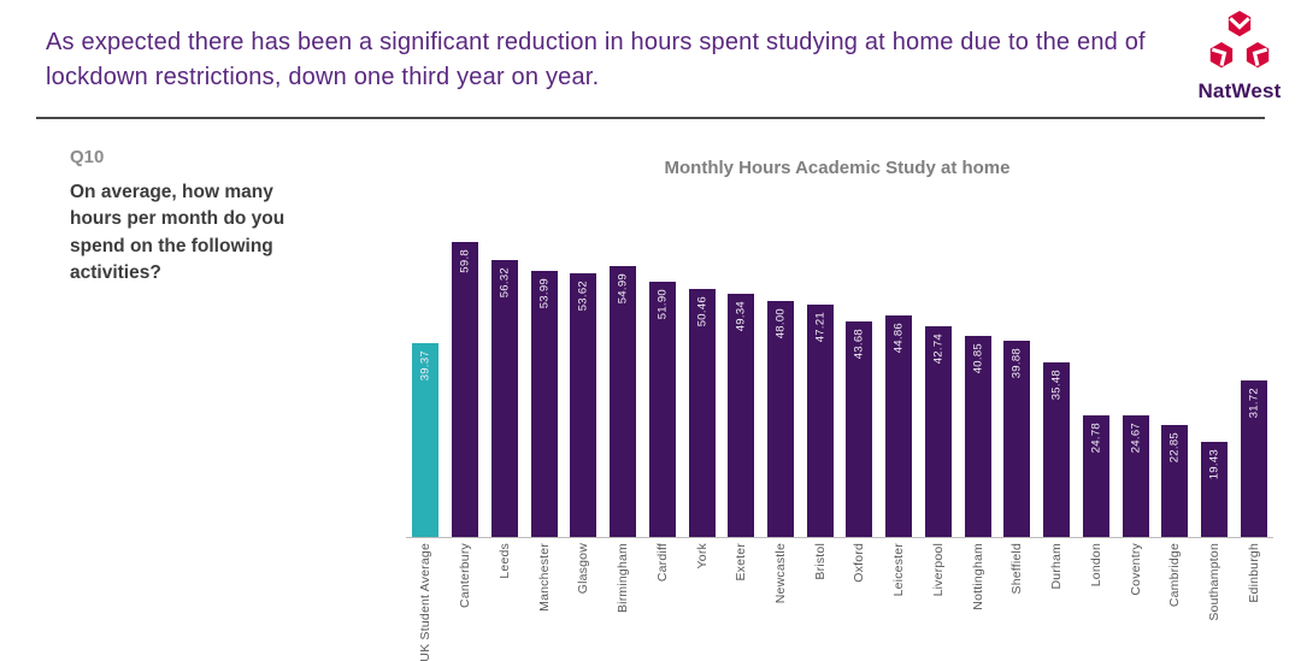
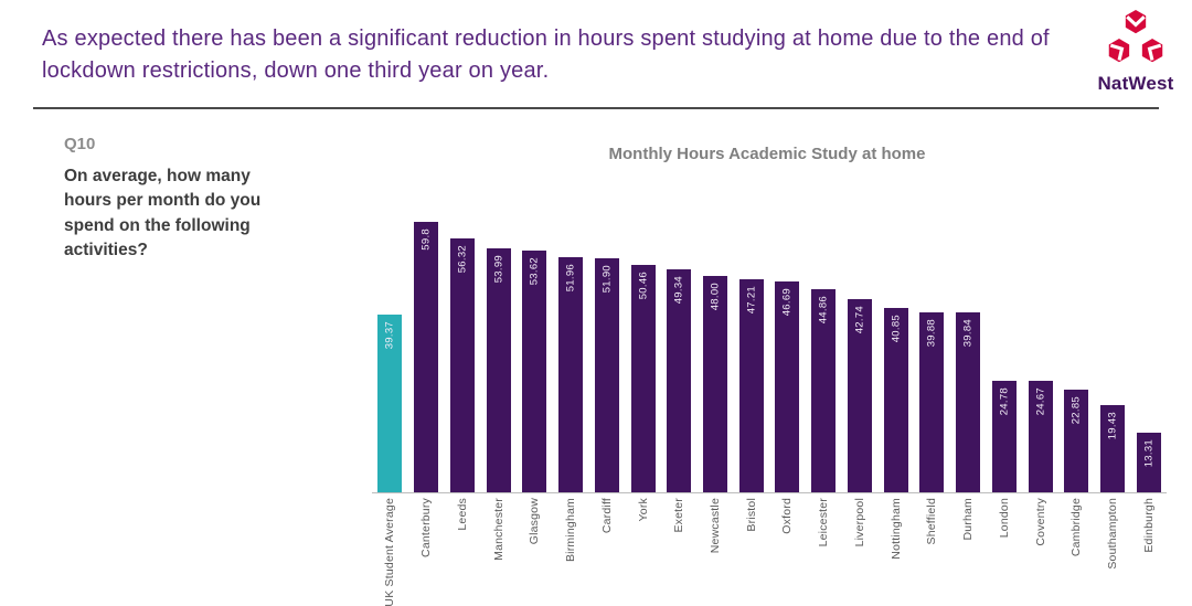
Birmingham: 54.99 -> 51.96
Oxford: 43.68 -> 46.69
Durham: 35.48 -> 39.84
Edinburgh: 31.72 -> 13.31
